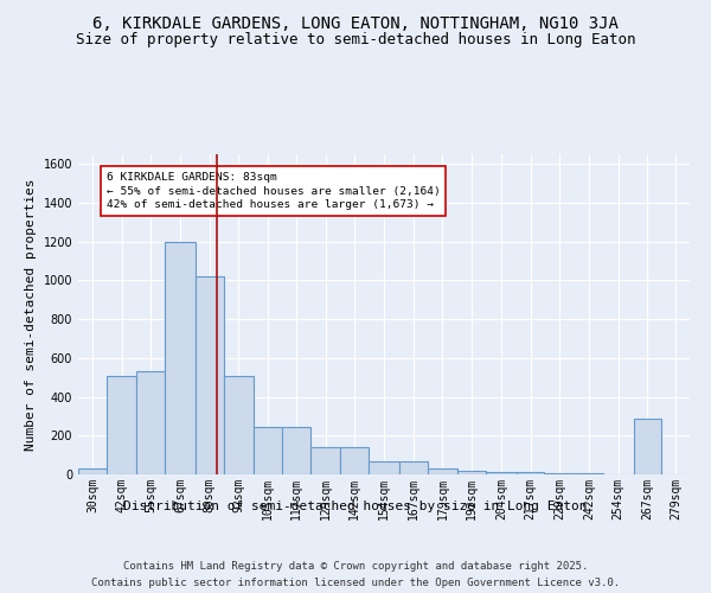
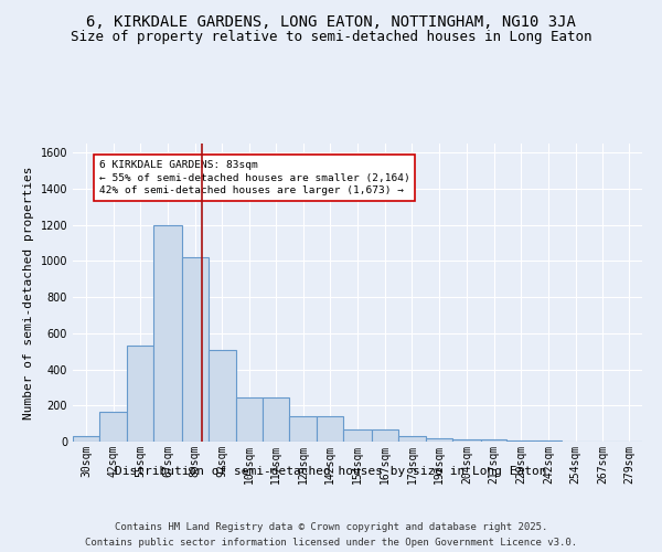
42sqm: 510 -> 160
267sqm: 290 -> 0
